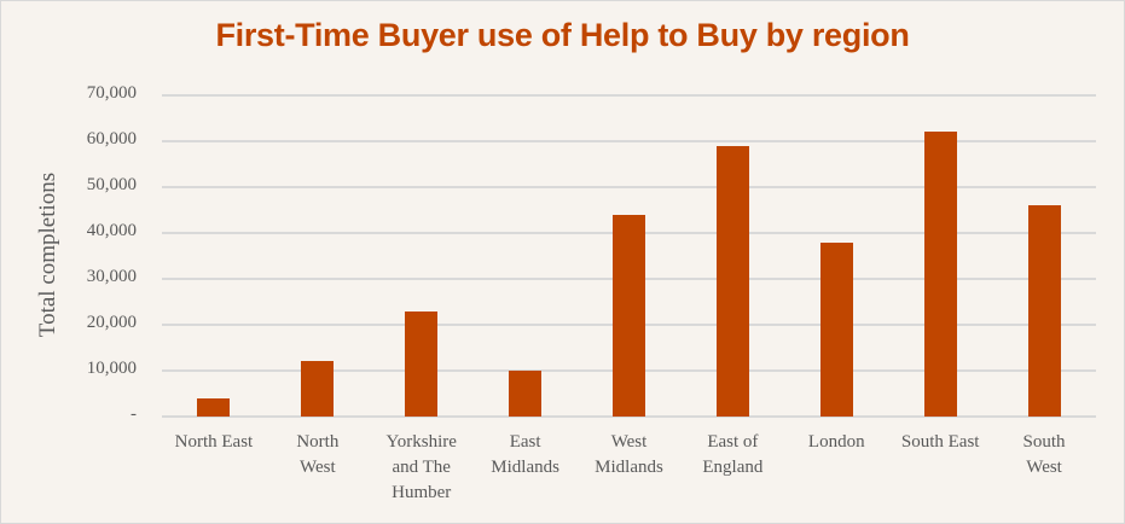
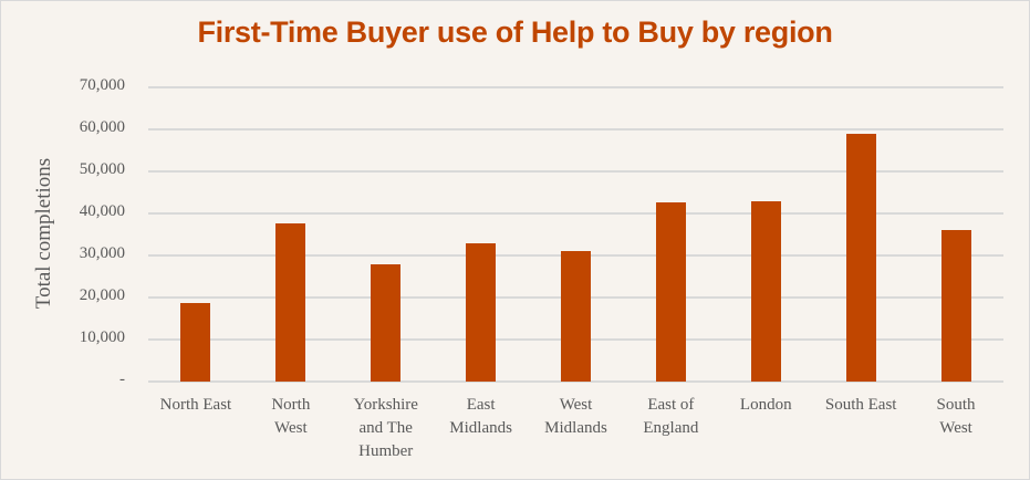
North East: 4000 -> 19000
North West: 12000 -> 38000
Yorkshire and The Humber: 23000 -> 28000
East Midlands: 10000 -> 33000
West Midlands: 44000 -> 31000
East of England: 59000 -> 43000
London: 38000 -> 43000
South East: 62000 -> 59000
South West: 46000 -> 36000
